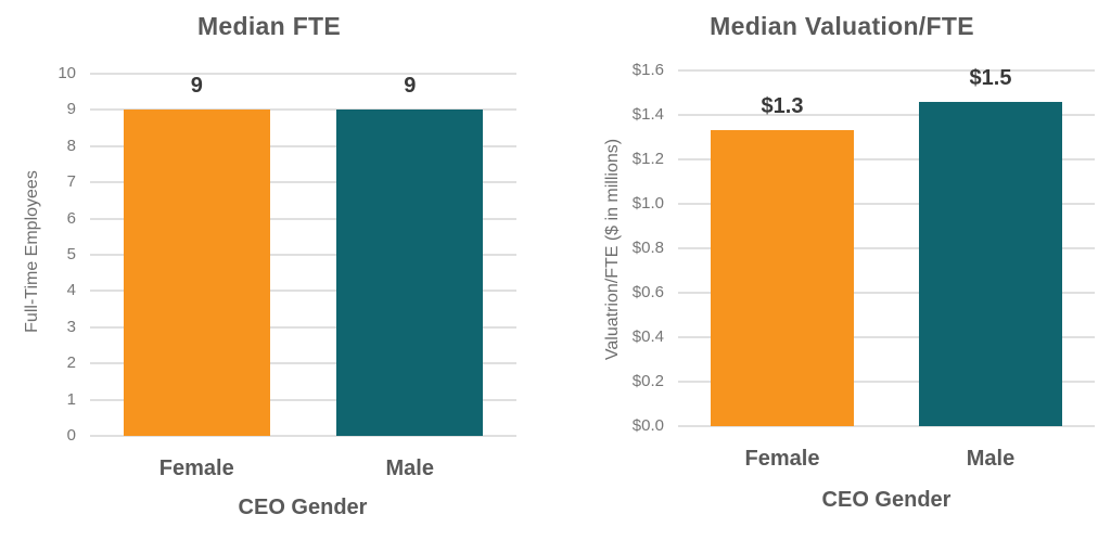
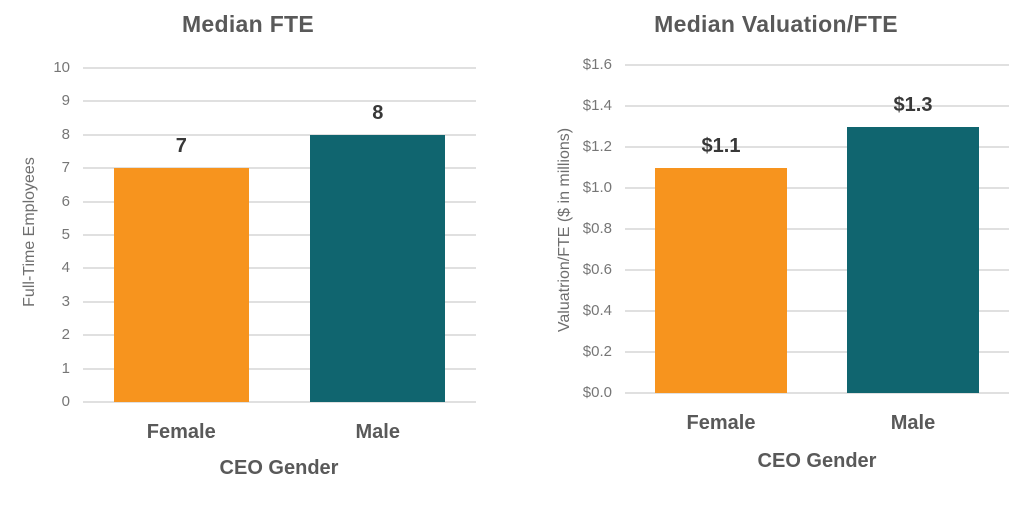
Median FTE/Female: 9 -> 7
Median FTE/Male: 9 -> 8
Median Valuation/FTE/Female: $1.3 -> $1.1
Median Valuation/FTE/Male: $1.5 -> $1.3
